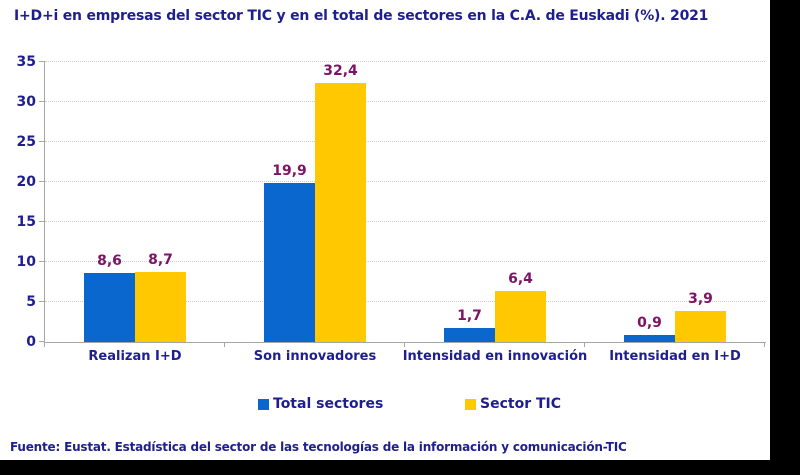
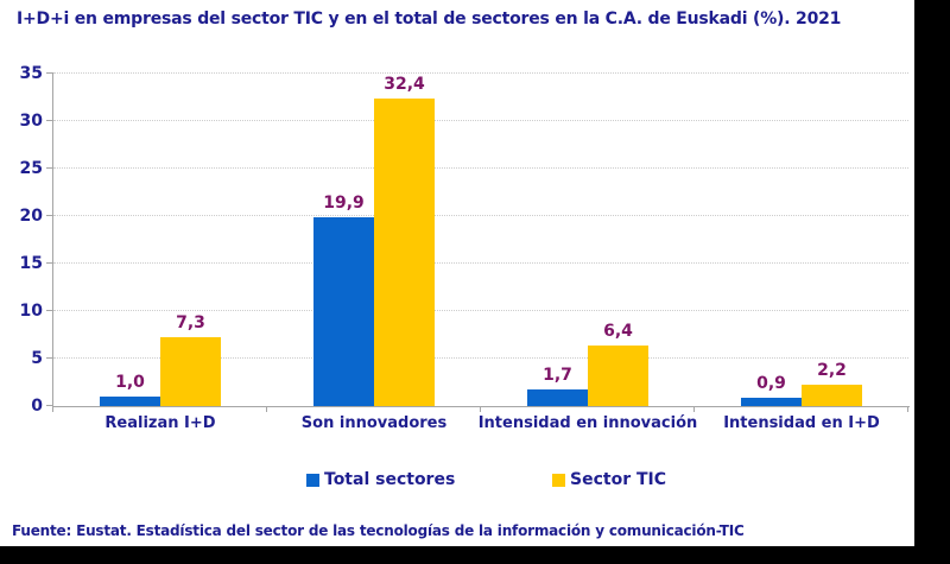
Total sectores/Realizan I+D: 8,6 -> 1,0
Sector TIC/Realizan I+D: 8,7 -> 7,3
Sector TIC/Intensidad en I+D: 3,9 -> 2,2
